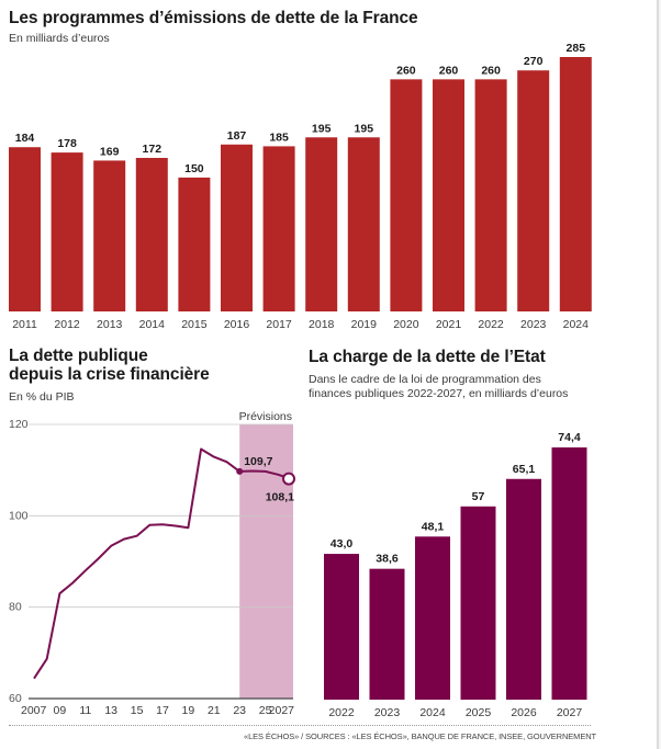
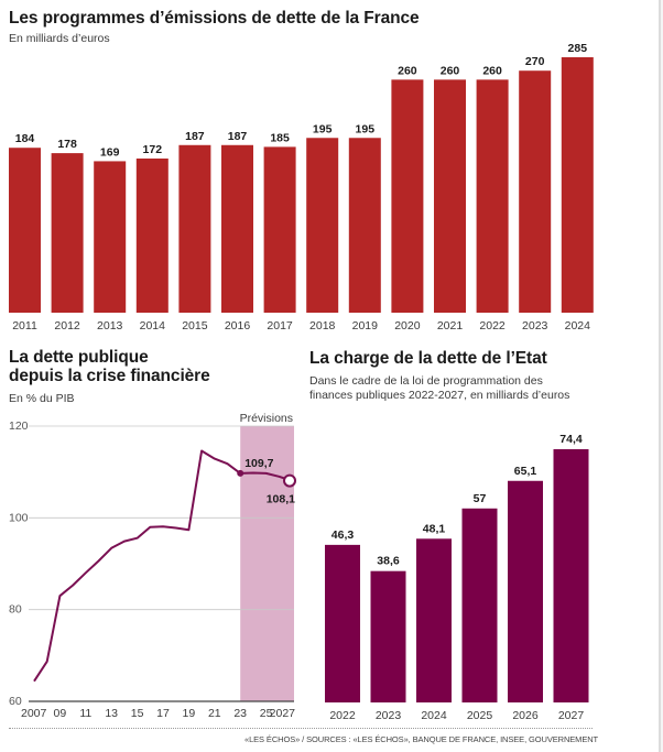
Les programmes d’émissions de dette de la France/2015: 150 -> 187
La charge de la dette de l’Etat/2022: 43,0 -> 46,3
